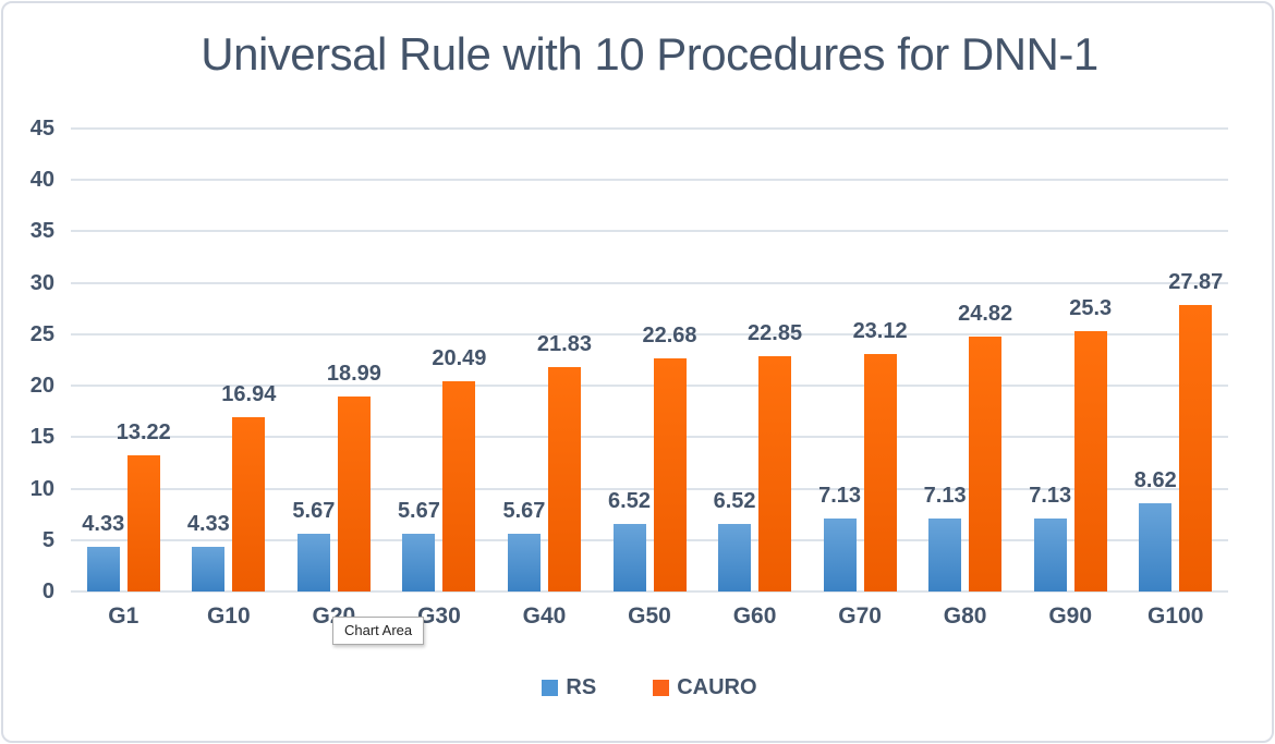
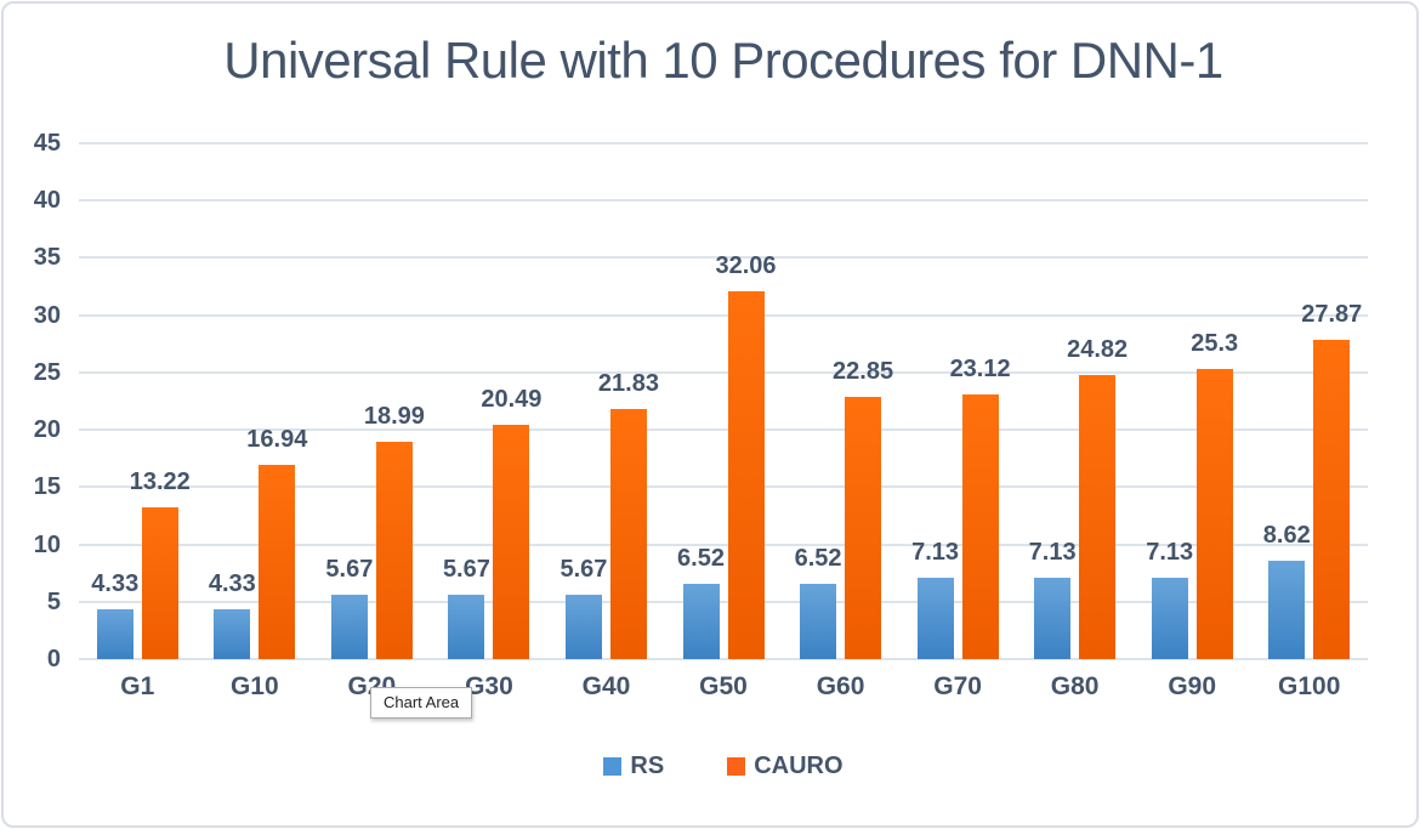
CAURO/G50: 22.68 -> 32.06
